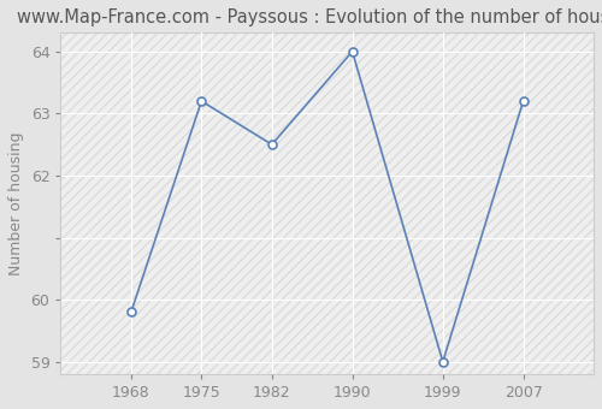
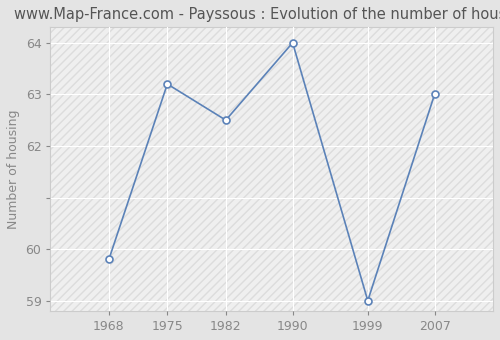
2007: 63.2 -> 63.0
